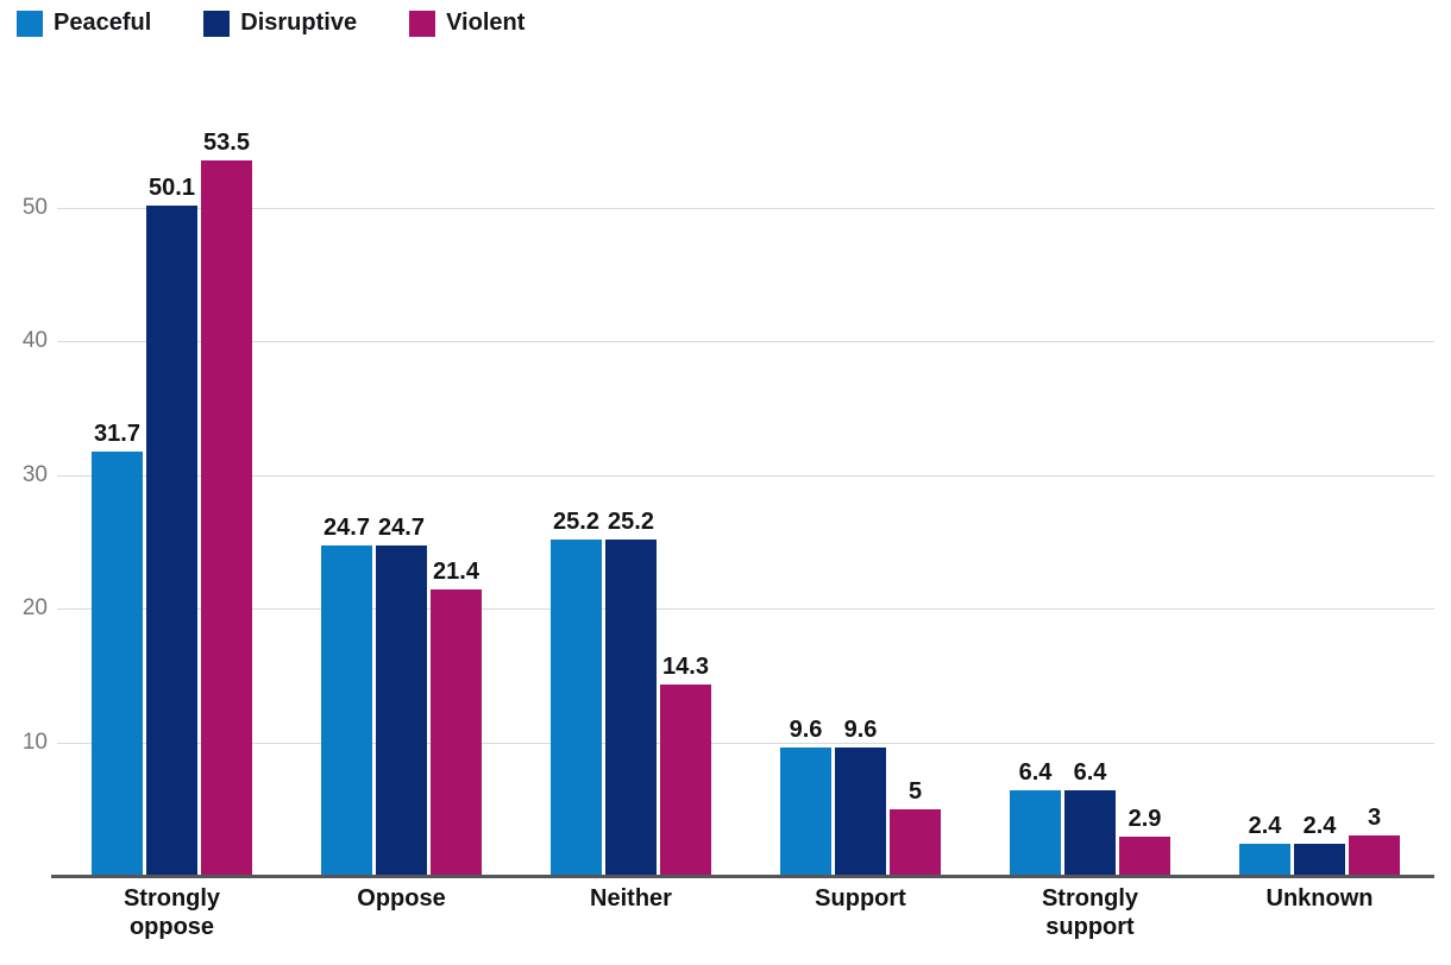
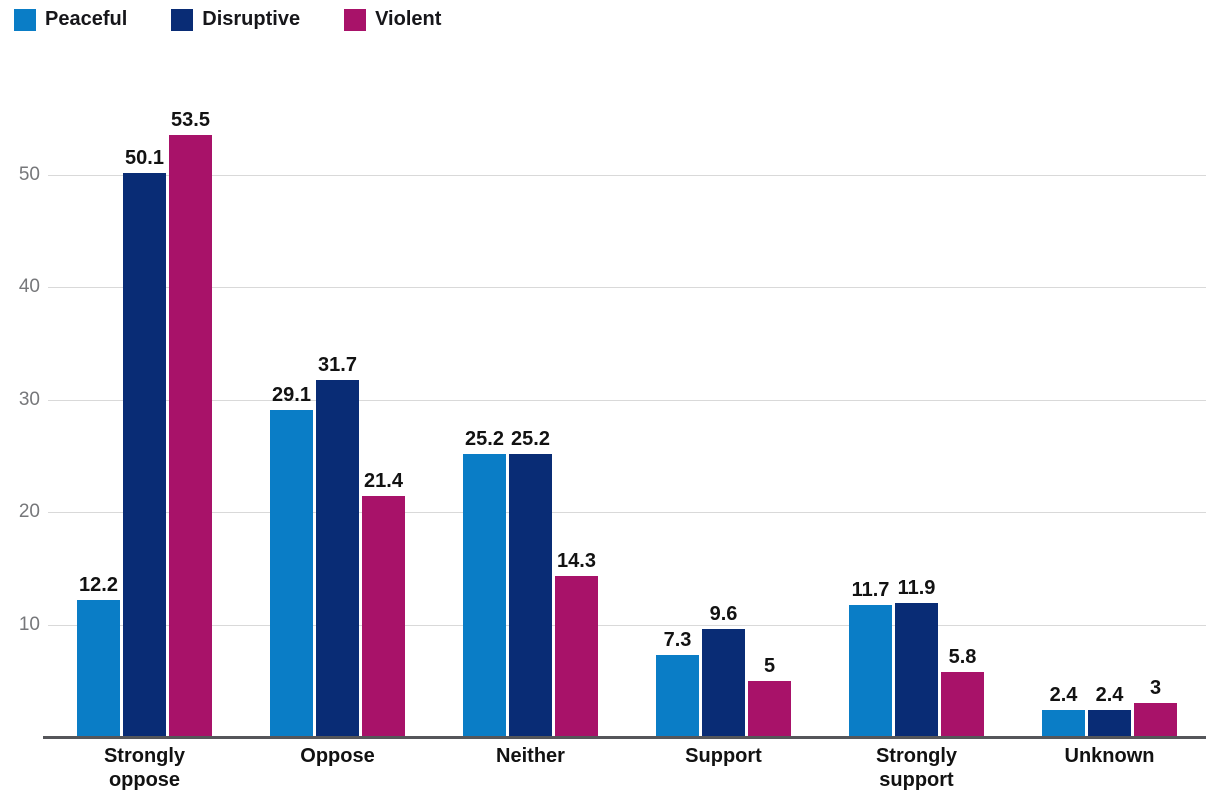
Peaceful/Strongly oppose: 31.7 -> 12.2
Peaceful/Oppose: 24.7 -> 29.1
Disruptive/Oppose: 24.7 -> 31.7
Peaceful/Support: 9.6 -> 7.3
Peaceful/Strongly support: 6.4 -> 11.7
Disruptive/Strongly support: 6.4 -> 11.9
Violent/Strongly support: 2.9 -> 5.8
